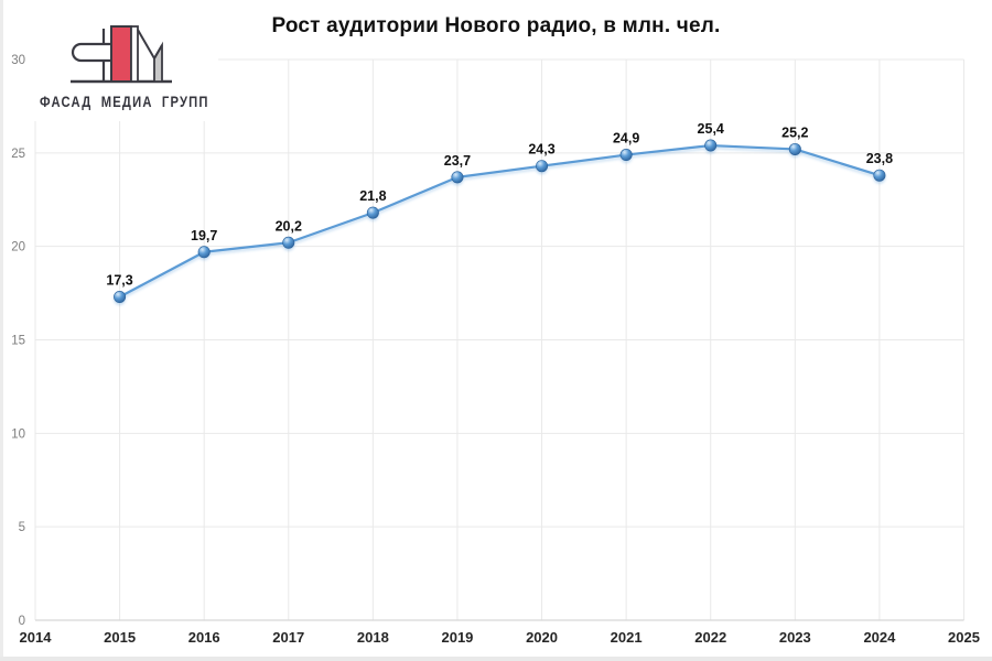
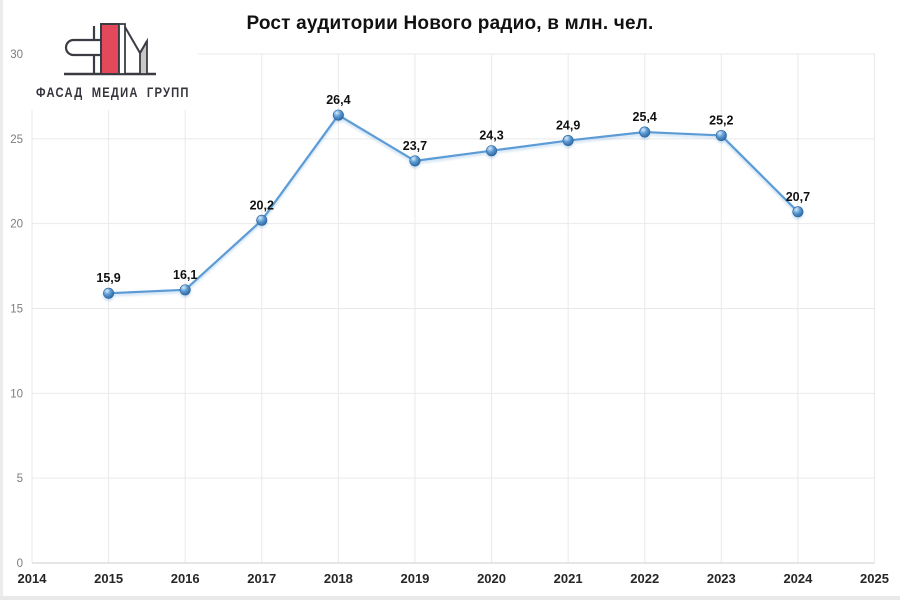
2015: 17,3 -> 15,9
2016: 19,7 -> 16,1
2018: 21,8 -> 26,4
2024: 23,8 -> 20,7
